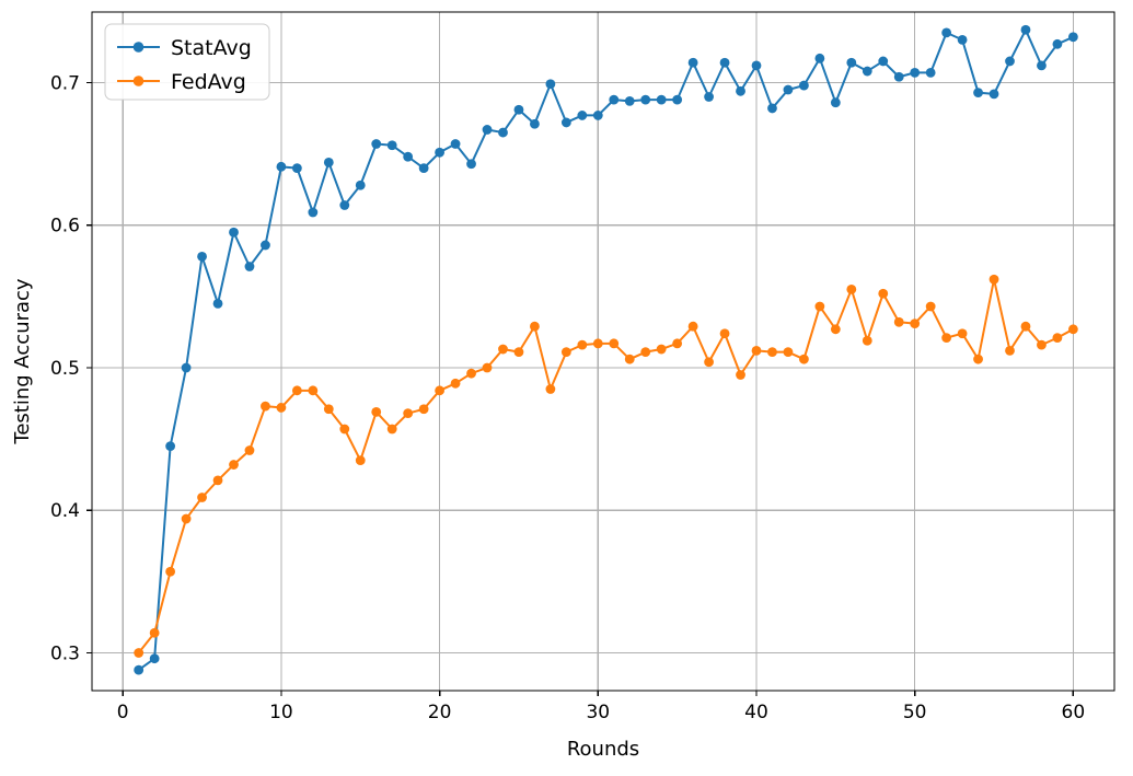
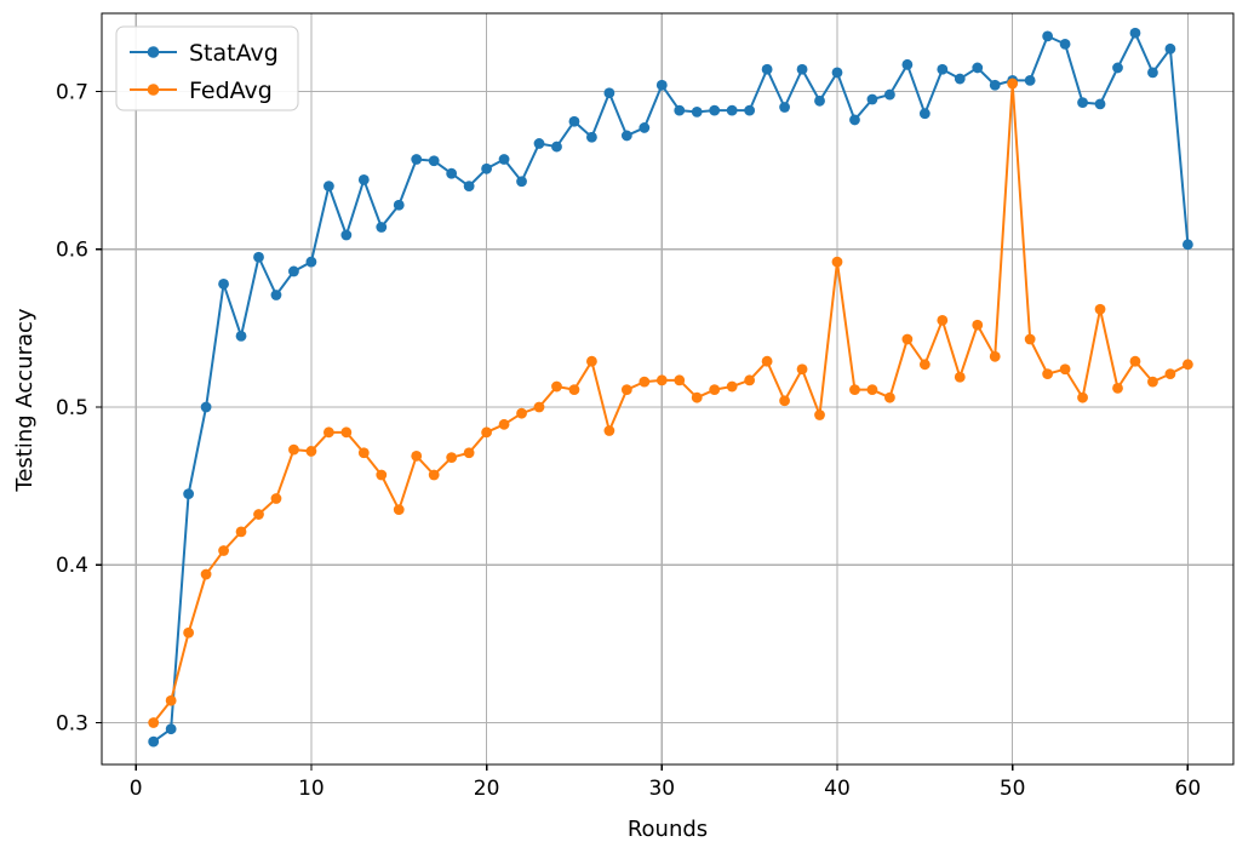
StatAvg/10: 0.641 -> 0.592
StatAvg/30: 0.677 -> 0.704
FedAvg/40: 0.512 -> 0.592
FedAvg/50: 0.531 -> 0.705
StatAvg/60: 0.732 -> 0.603
